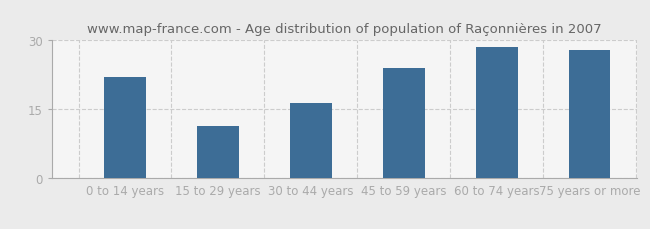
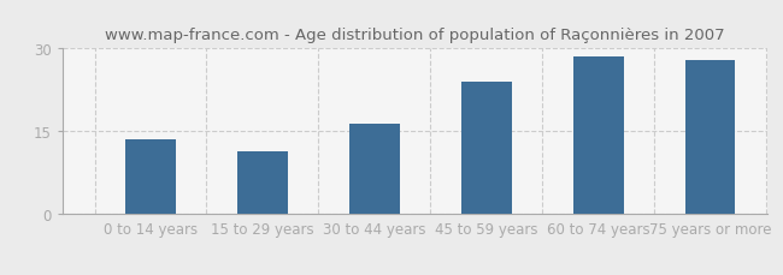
0 to 14 years: 22.0 -> 13.5
